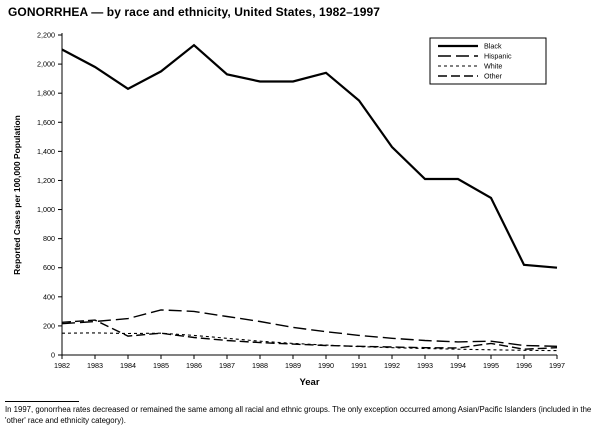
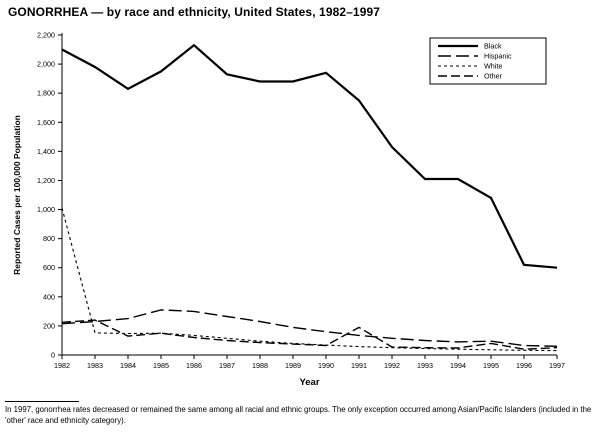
White/1982: 150 -> 1010
Other/1991: 60 -> 190
